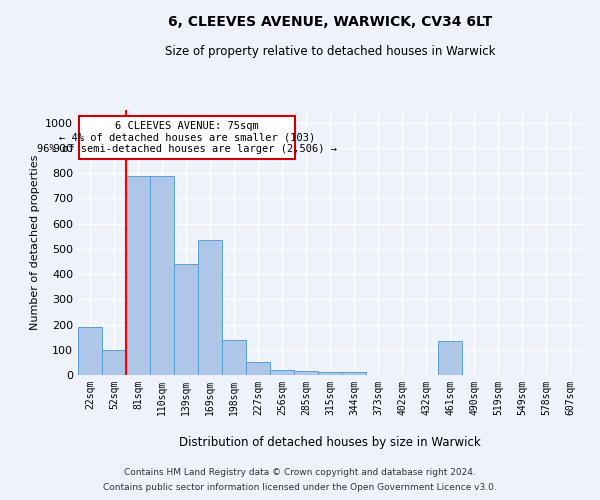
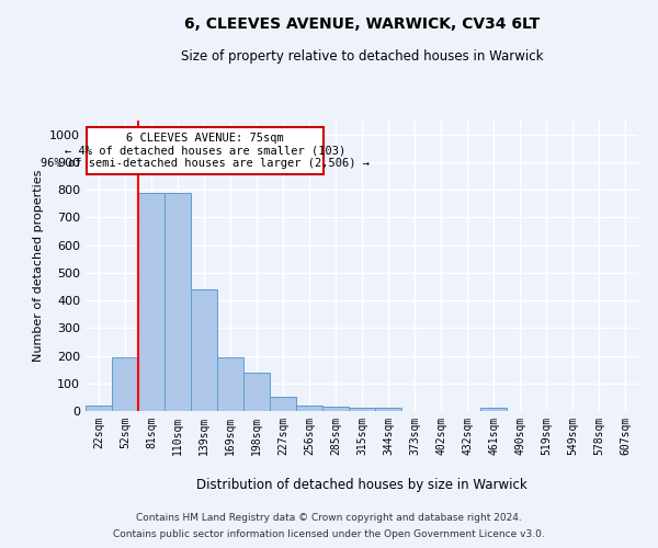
22sqm: 190 -> 20
52sqm: 100 -> 195
169sqm: 535 -> 195
461sqm: 135 -> 10
